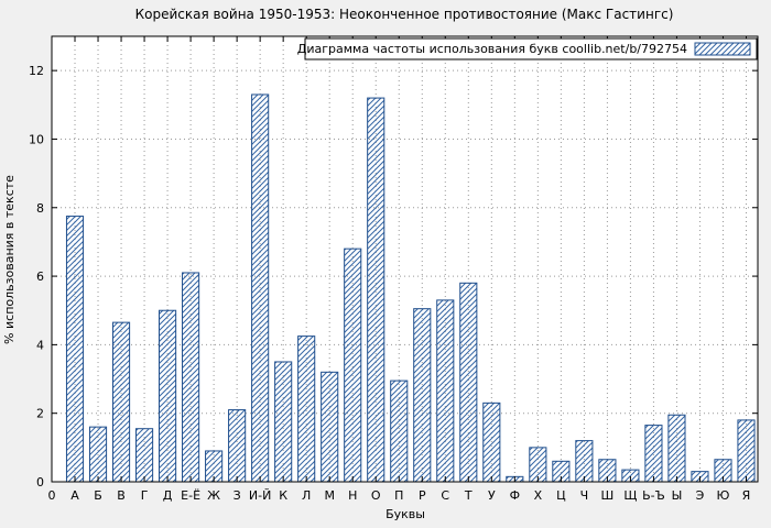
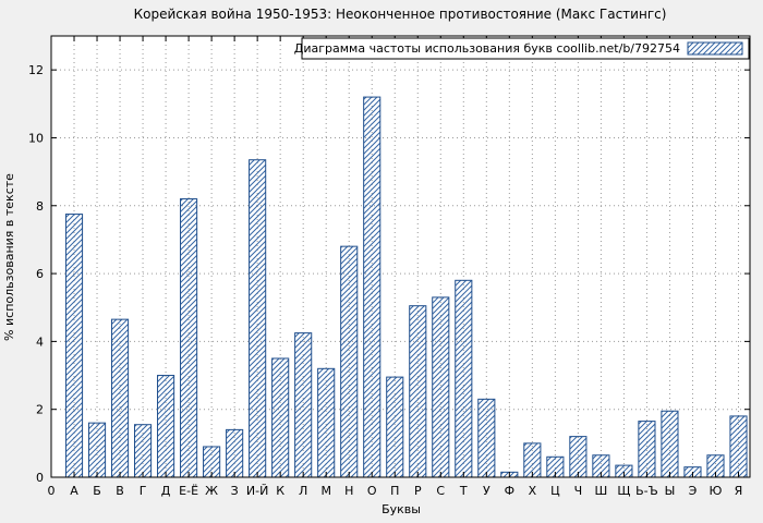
Д: 5.0 -> 3.0
Е-Ё: 6.1 -> 8.2
З: 2.1 -> 1.4
И-Й: 11.3 -> 9.3
